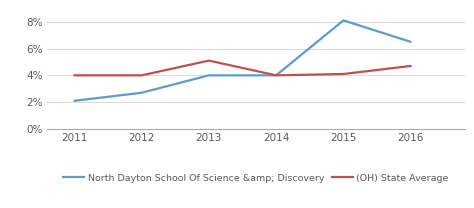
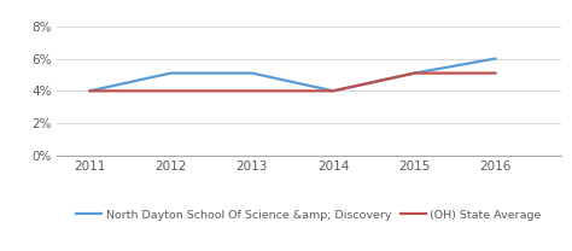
North Dayton School Of Science &amp; Discovery/2011: 2.1% -> 4.0%
North Dayton School Of Science &amp; Discovery/2012: 2.7% -> 5.1%
North Dayton School Of Science &amp; Discovery/2013: 4.0% -> 5.1%
(OH) State Average/2013: 5.1% -> 4.0%
North Dayton School Of Science &amp; Discovery/2015: 8.1% -> 5.1%
(OH) State Average/2015: 4.1% -> 5.1%
North Dayton School Of Science &amp; Discovery/2016: 6.5% -> 6.0%
(OH) State Average/2016: 4.7% -> 5.1%
